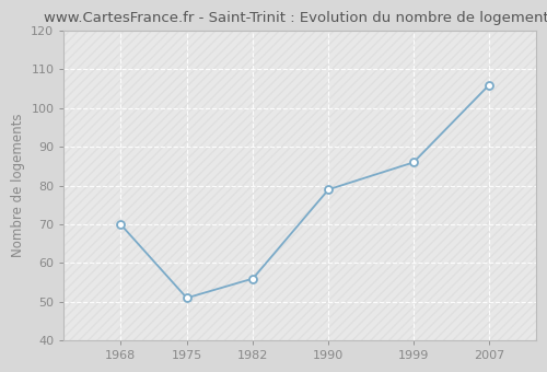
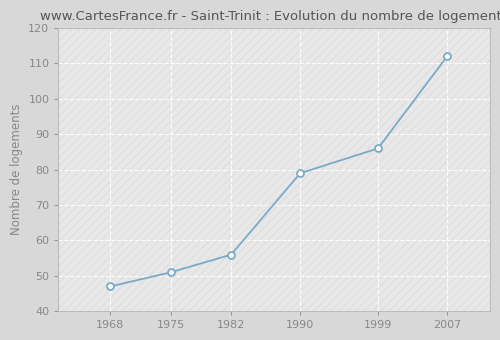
1968: 70 -> 47
2007: 106 -> 112
